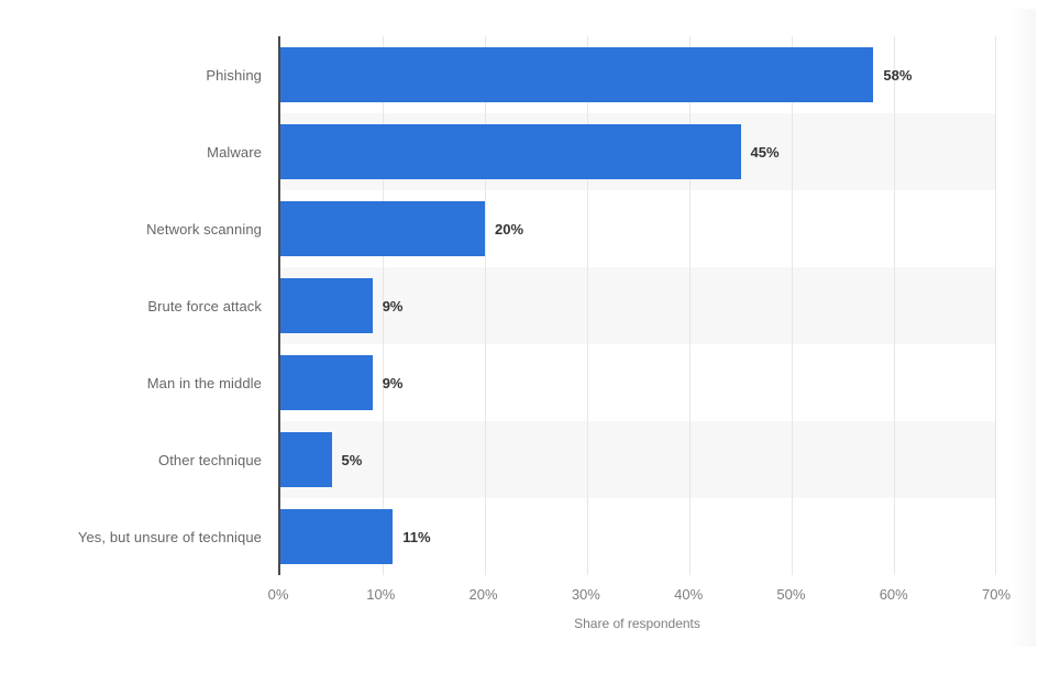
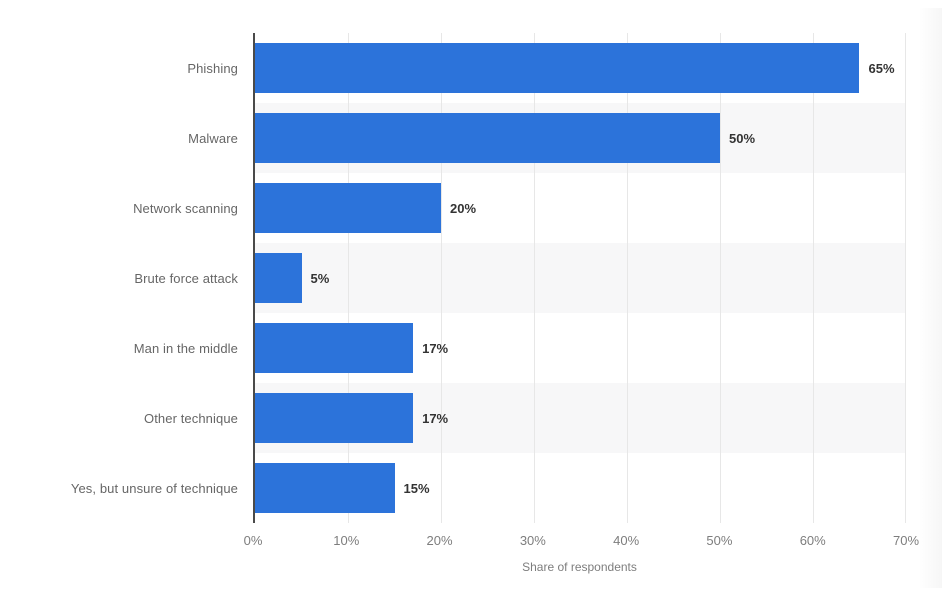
Phishing: 58% -> 65%
Malware: 45% -> 50%
Brute force attack: 9% -> 5%
Man in the middle: 9% -> 17%
Other technique: 5% -> 17%
Yes, but unsure of technique: 11% -> 15%
